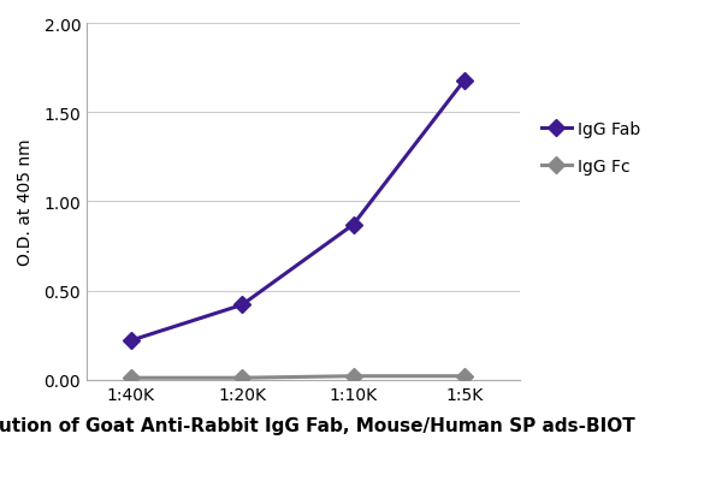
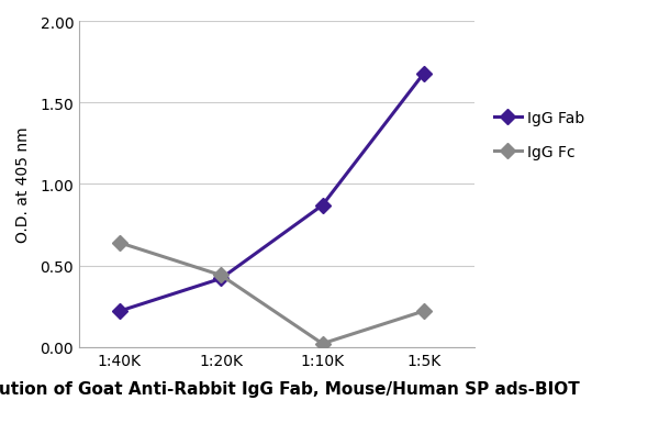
IgG Fc/1:40K: 0.01 -> 0.64
IgG Fc/1:20K: 0.01 -> 0.44
IgG Fc/1:5K: 0.02 -> 0.22
